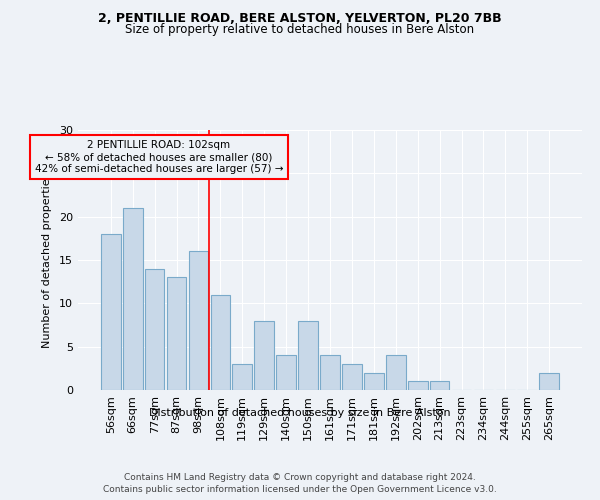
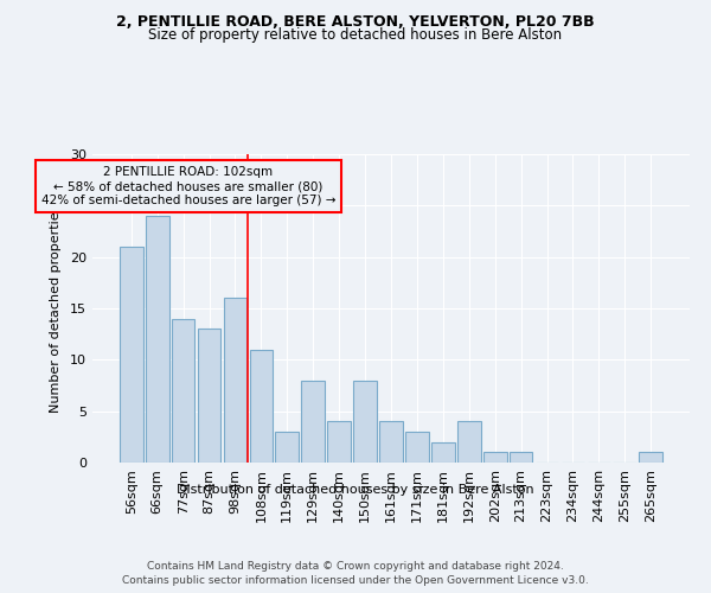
56sqm: 18 -> 21
66sqm: 21 -> 24
265sqm: 2 -> 1
